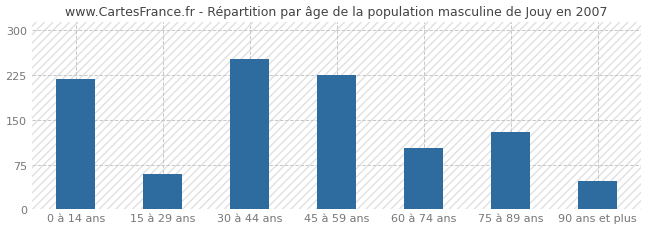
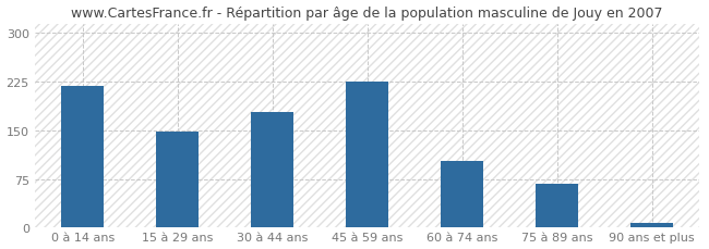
15 à 29 ans: 60 -> 148
30 à 44 ans: 252 -> 178
75 à 89 ans: 130 -> 68
90 ans et plus: 48 -> 7
